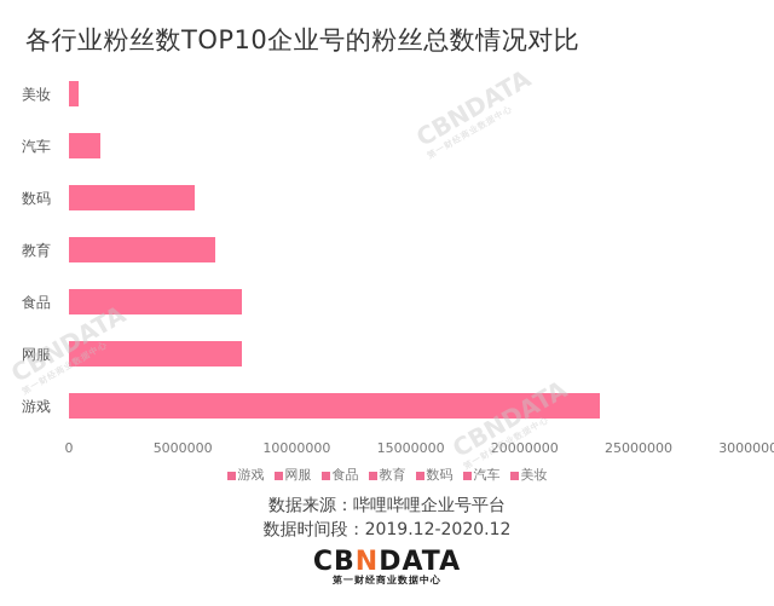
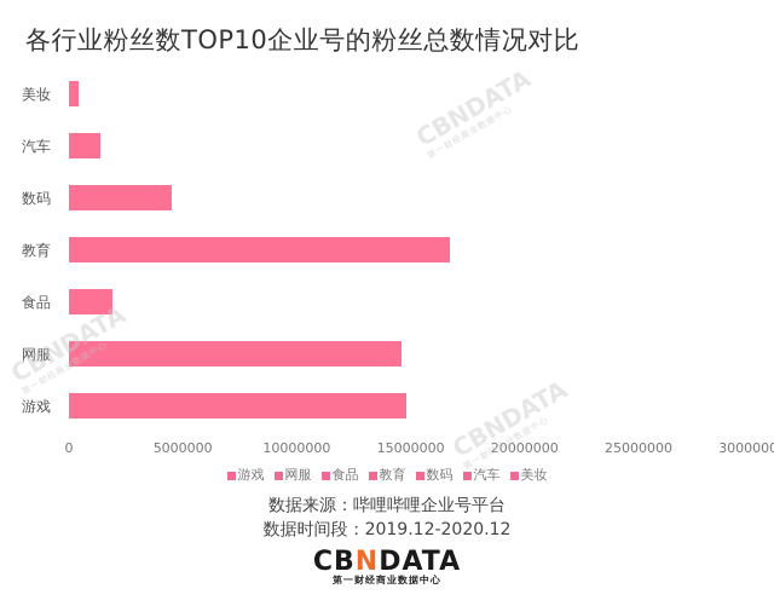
数码: 5500000 -> 4500000
教育: 6400000 -> 16700000
食品: 7600000 -> 1900000
网服: 7600000 -> 14600000
游戏: 23300000 -> 14800000
